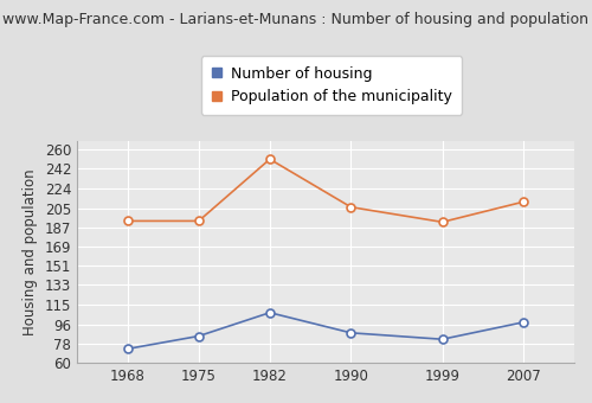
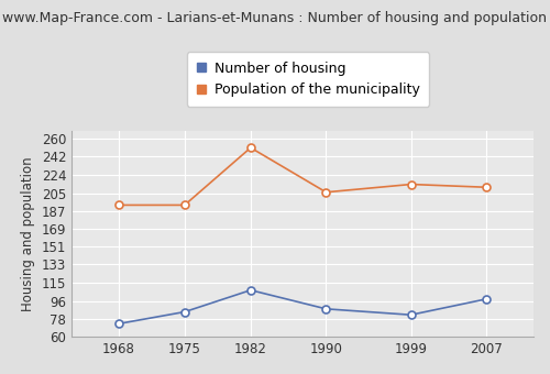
Population of the municipality/1999: 192 -> 214
